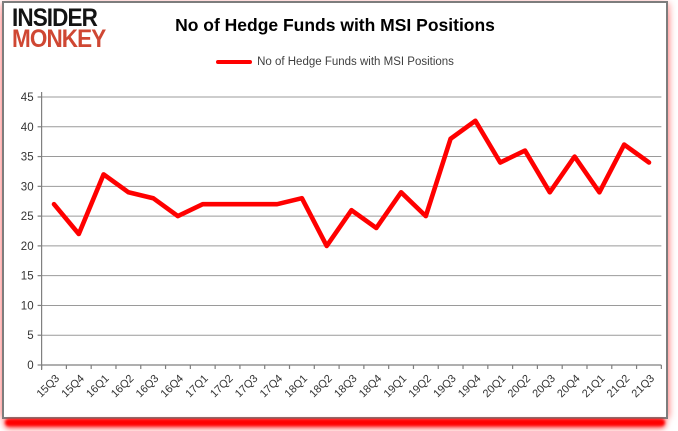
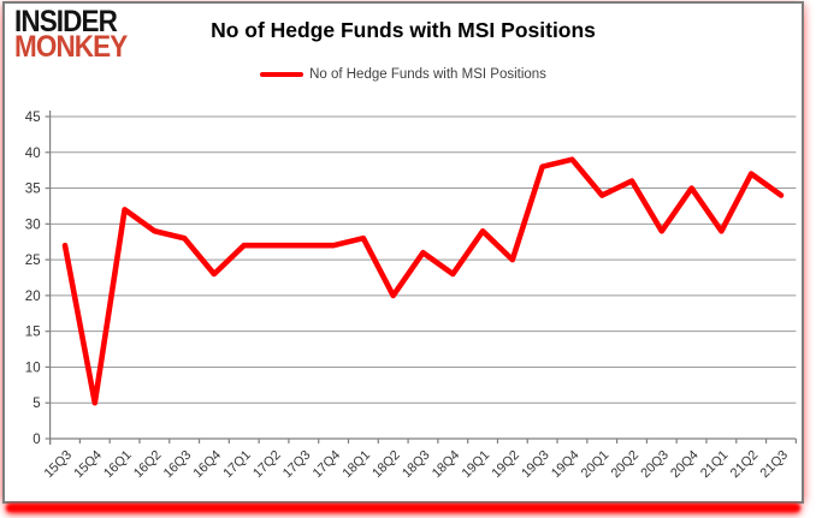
15Q4: 22 -> 5
16Q4: 25 -> 23
19Q4: 41 -> 39
